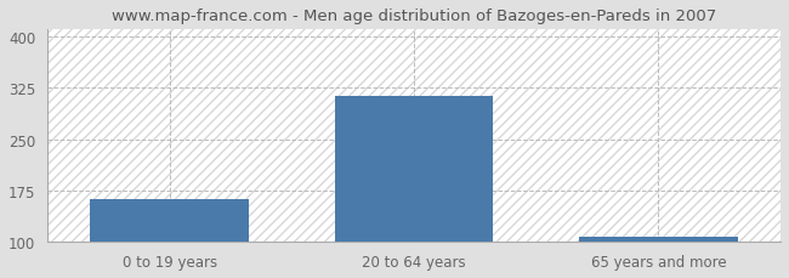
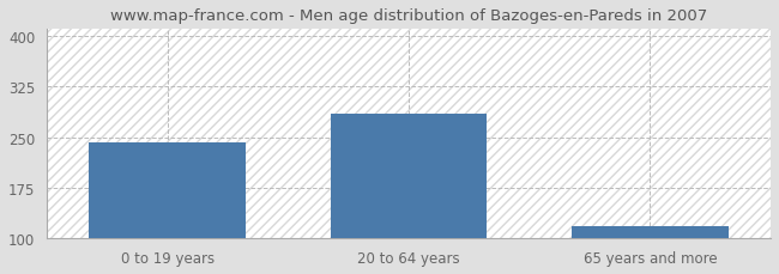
0 to 19 years: 163 -> 242
20 to 64 years: 313 -> 284
65 years and more: 107 -> 118
